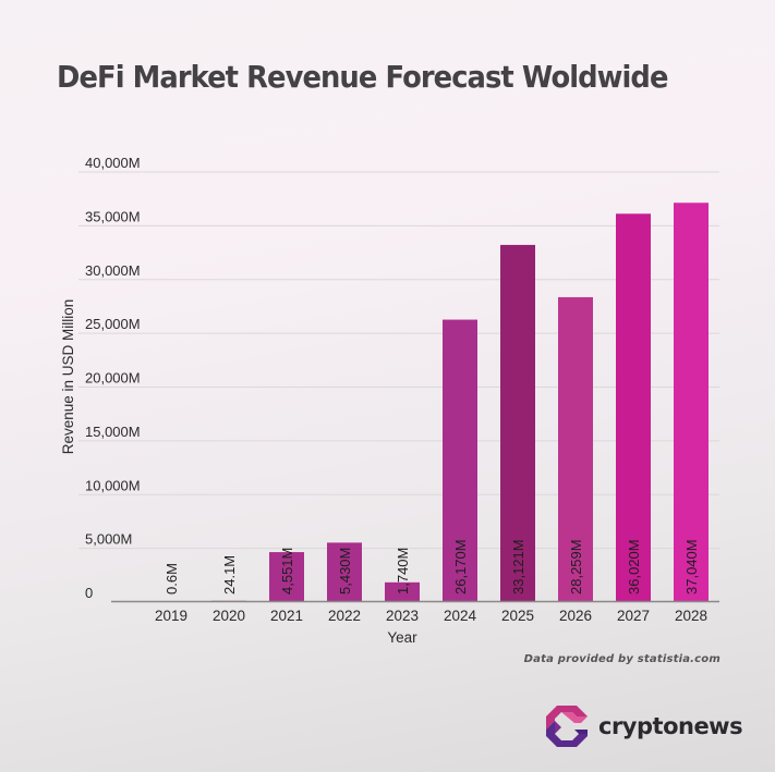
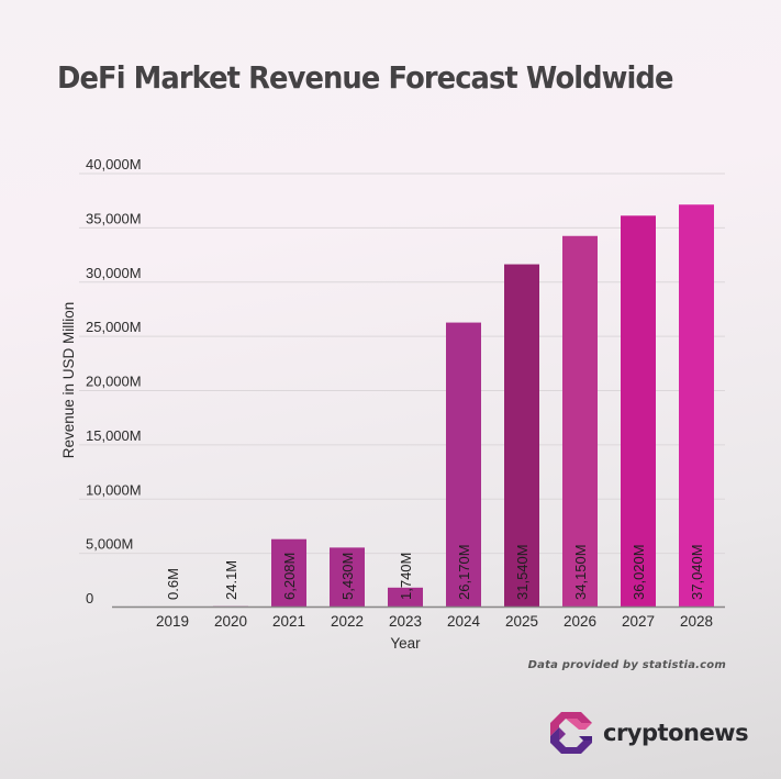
2021: 4,551M -> 6,208M
2025: 33,121M -> 31,540M
2026: 28,259M -> 34,150M
